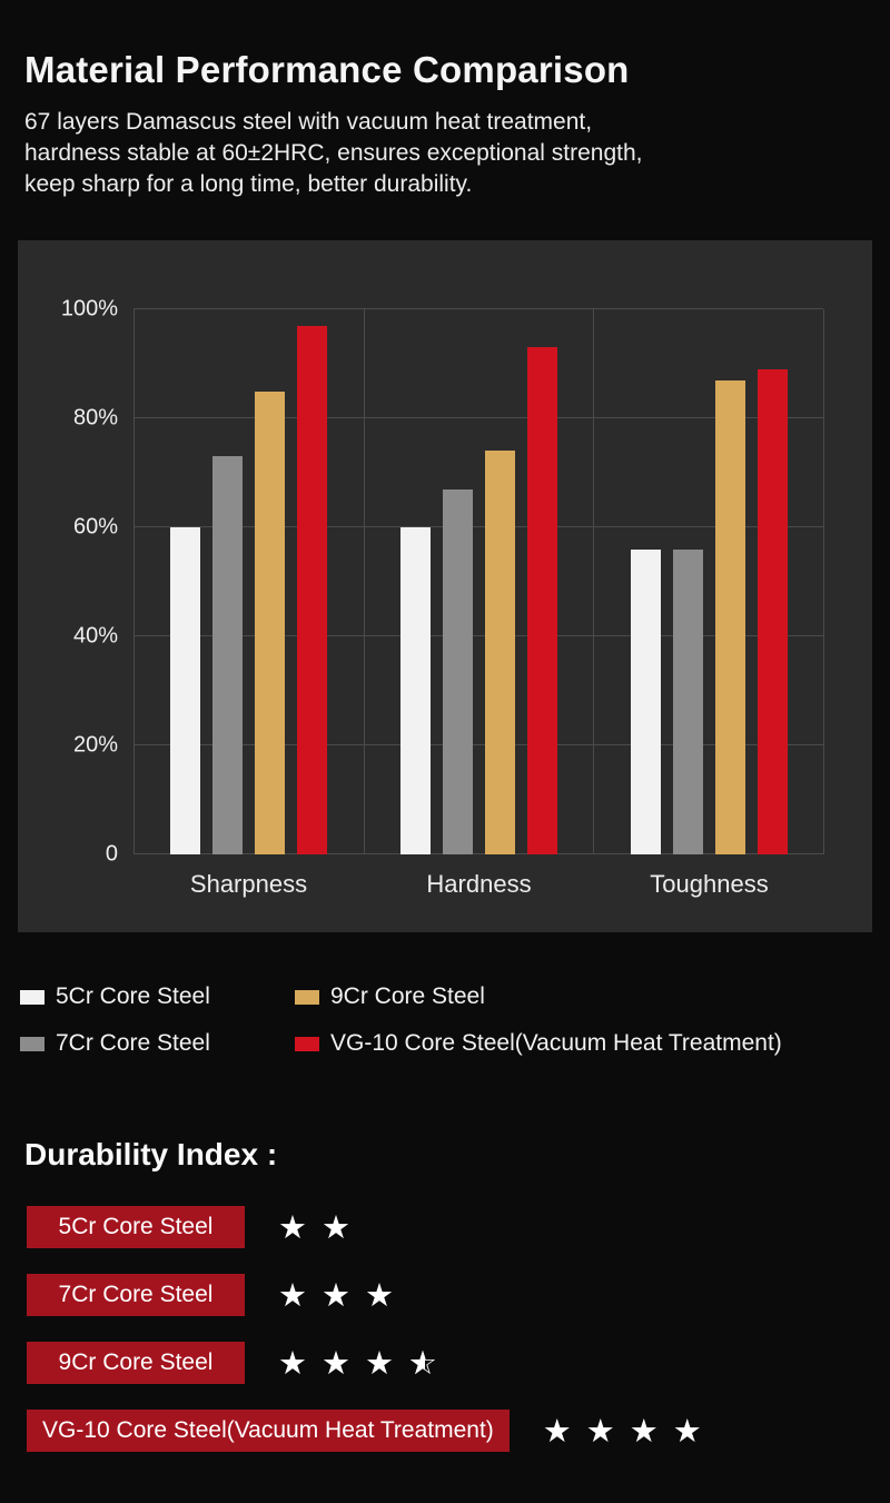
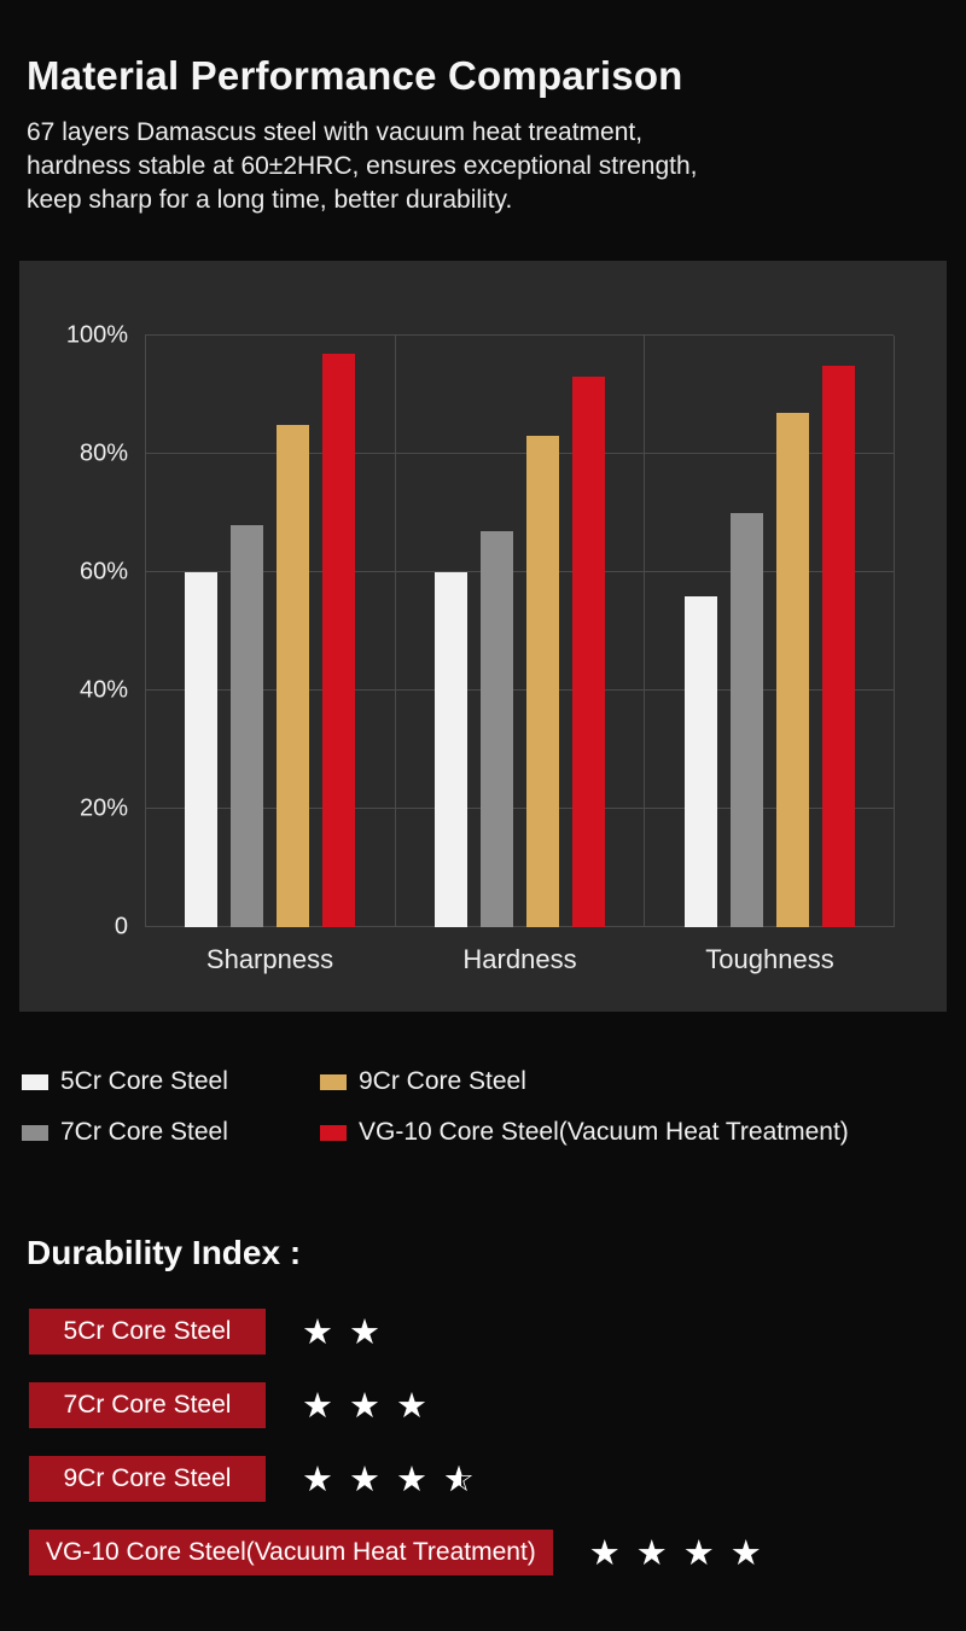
7Cr Core Steel/Sharpness: 73% -> 68%
9Cr Core Steel/Hardness: 74% -> 83%
7Cr Core Steel/Toughness: 56% -> 70%
VG-10 Core Steel(Vacuum Heat Treatment)/Toughness: 89% -> 95%
